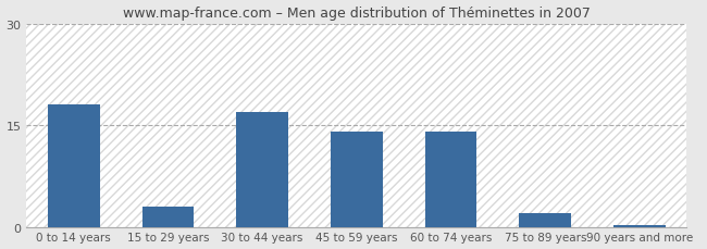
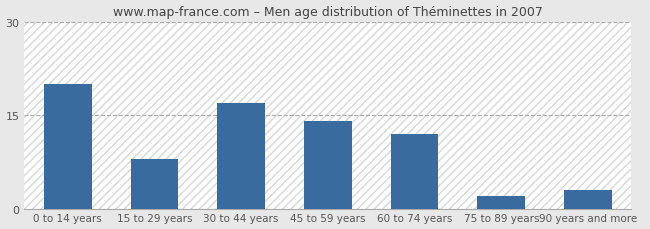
0 to 14 years: 18.0 -> 20.0
15 to 29 years: 3.0 -> 8.0
60 to 74 years: 14.0 -> 12.0
90 years and more: 0.3 -> 3.0
